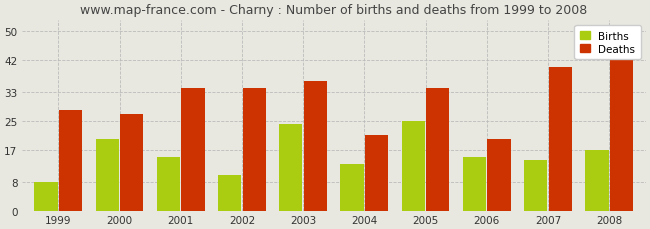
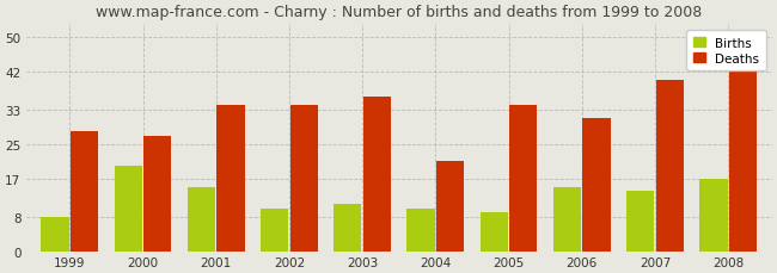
Births/2003: 24 -> 11
Births/2004: 13 -> 10
Births/2005: 25 -> 9
Deaths/2006: 20 -> 31
